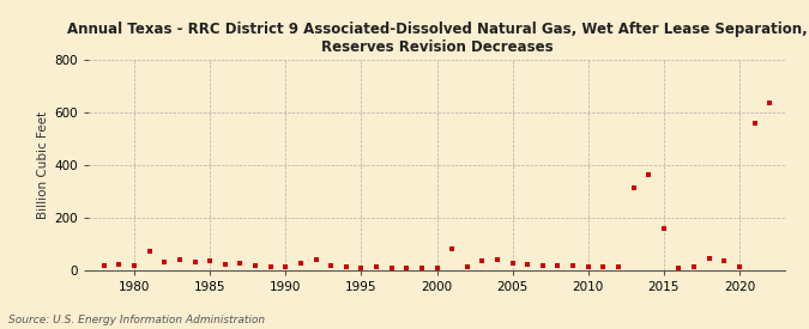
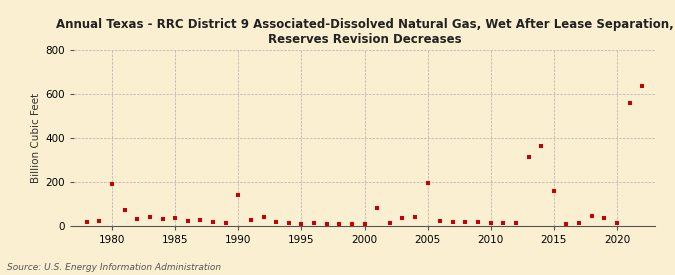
1980: 15 -> 190
1990: 12 -> 140
2005: 25 -> 195
